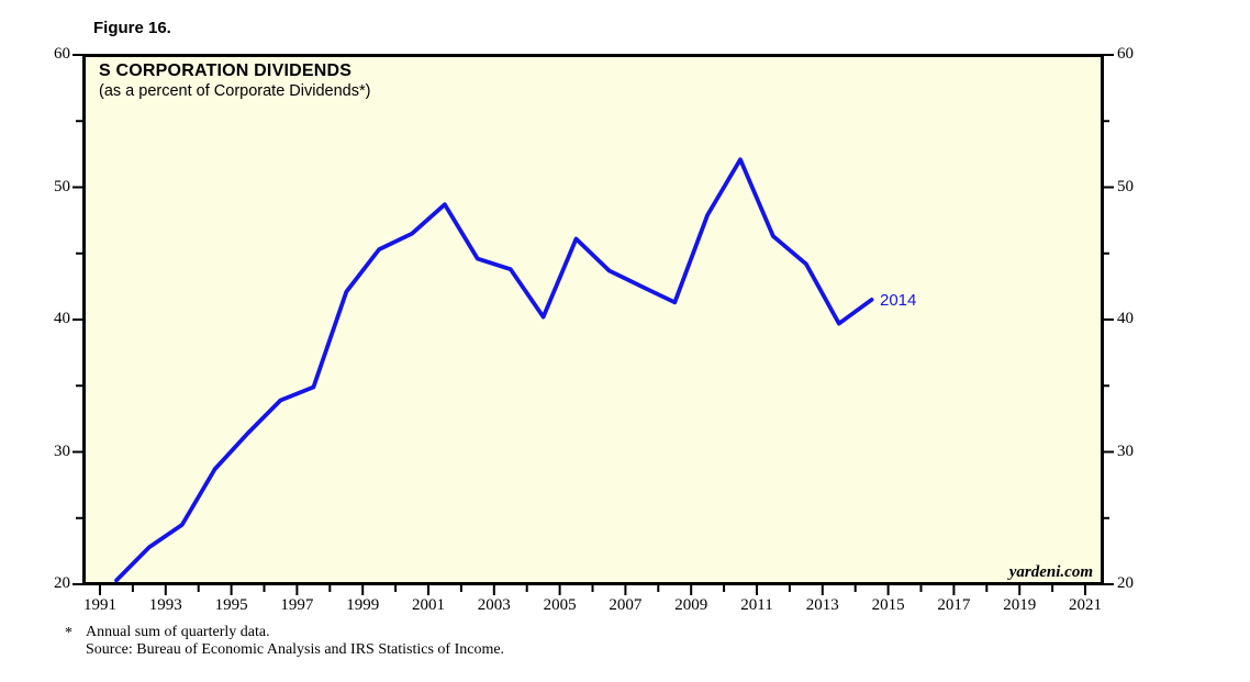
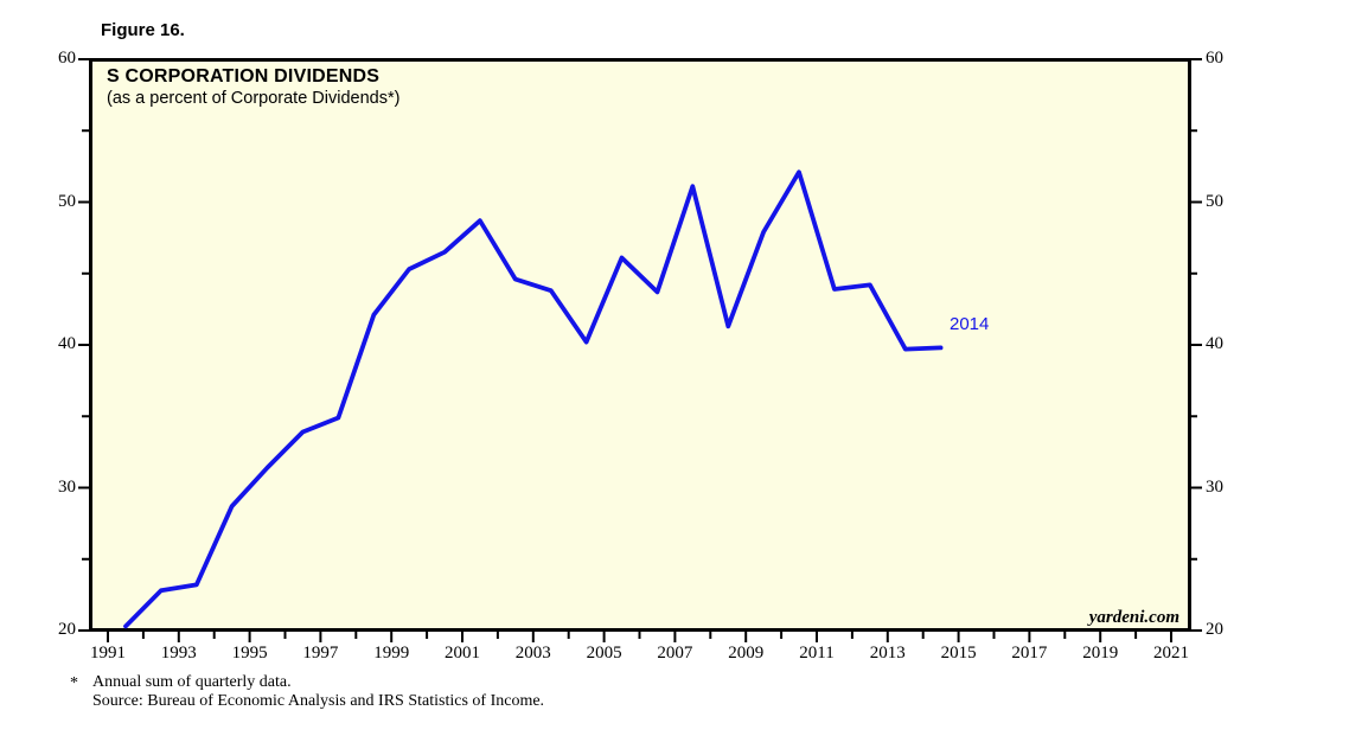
1993: 24.5 -> 23.2
2007: 42.5 -> 51.1
2011: 46.3 -> 43.9
2014: 41.5 -> 39.8
